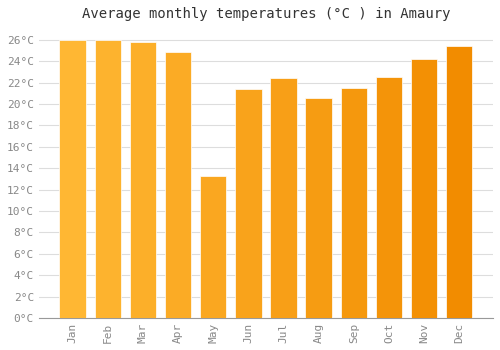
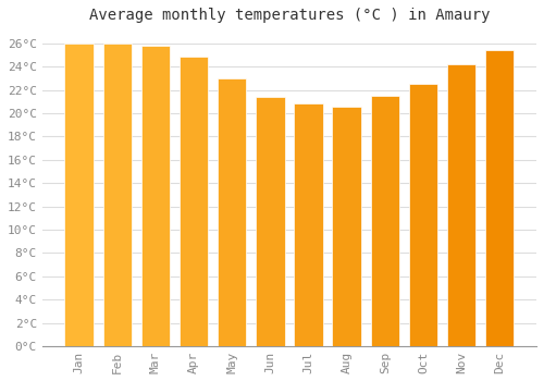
May: 13.3°C -> 23.0°C
Jul: 22.4°C -> 20.8°C
